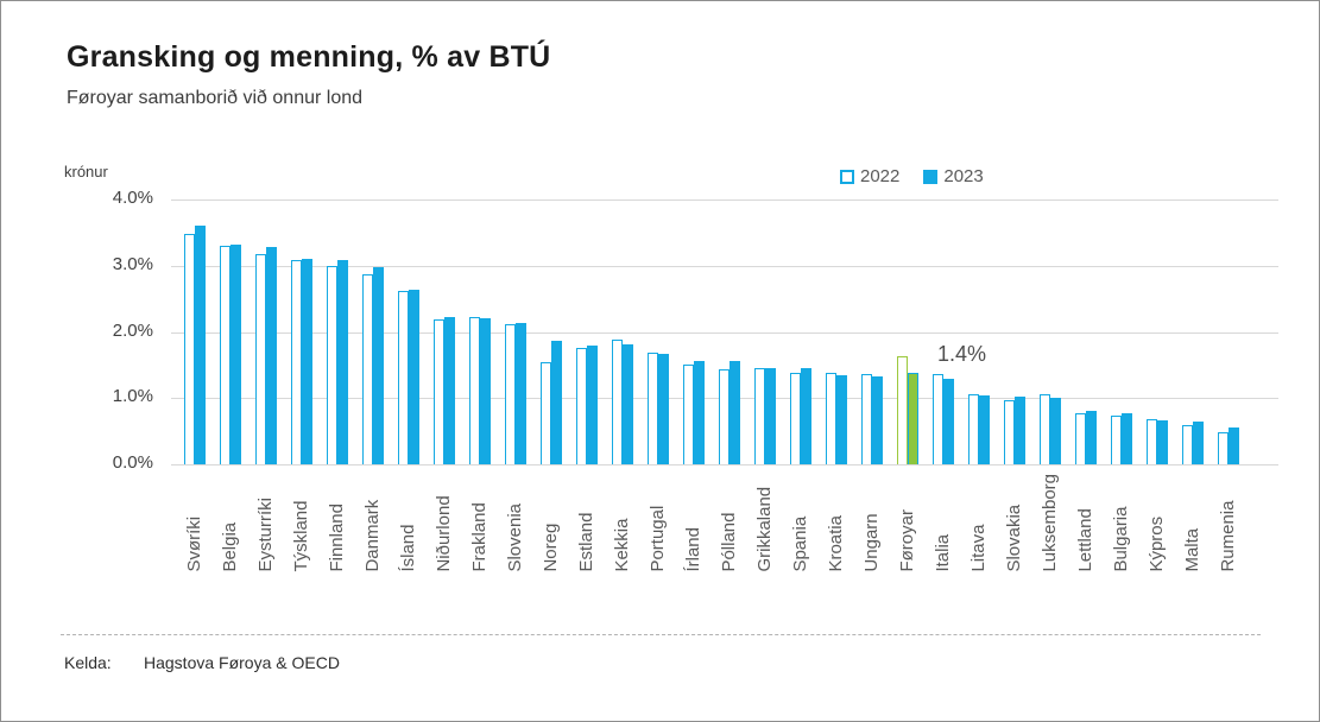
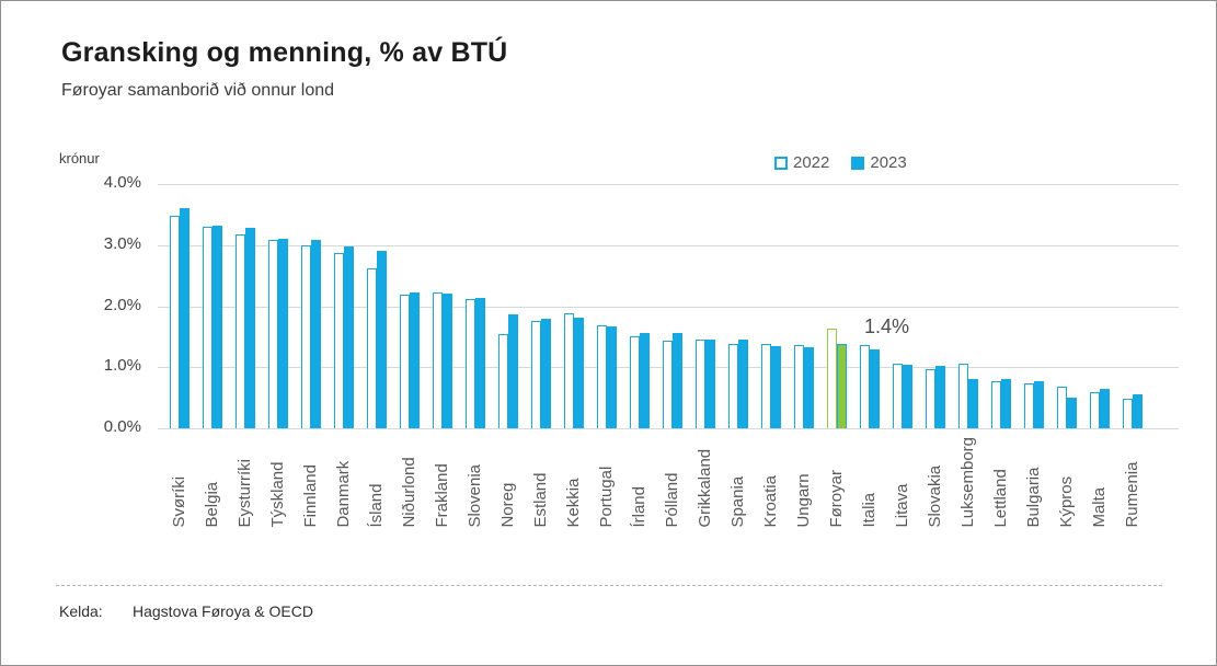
2023/Ísland: 2.6% -> 2.9%
2023/Luksemborg: 1.0% -> 0.8%
2023/Kýpros: 0.7% -> 0.5%
